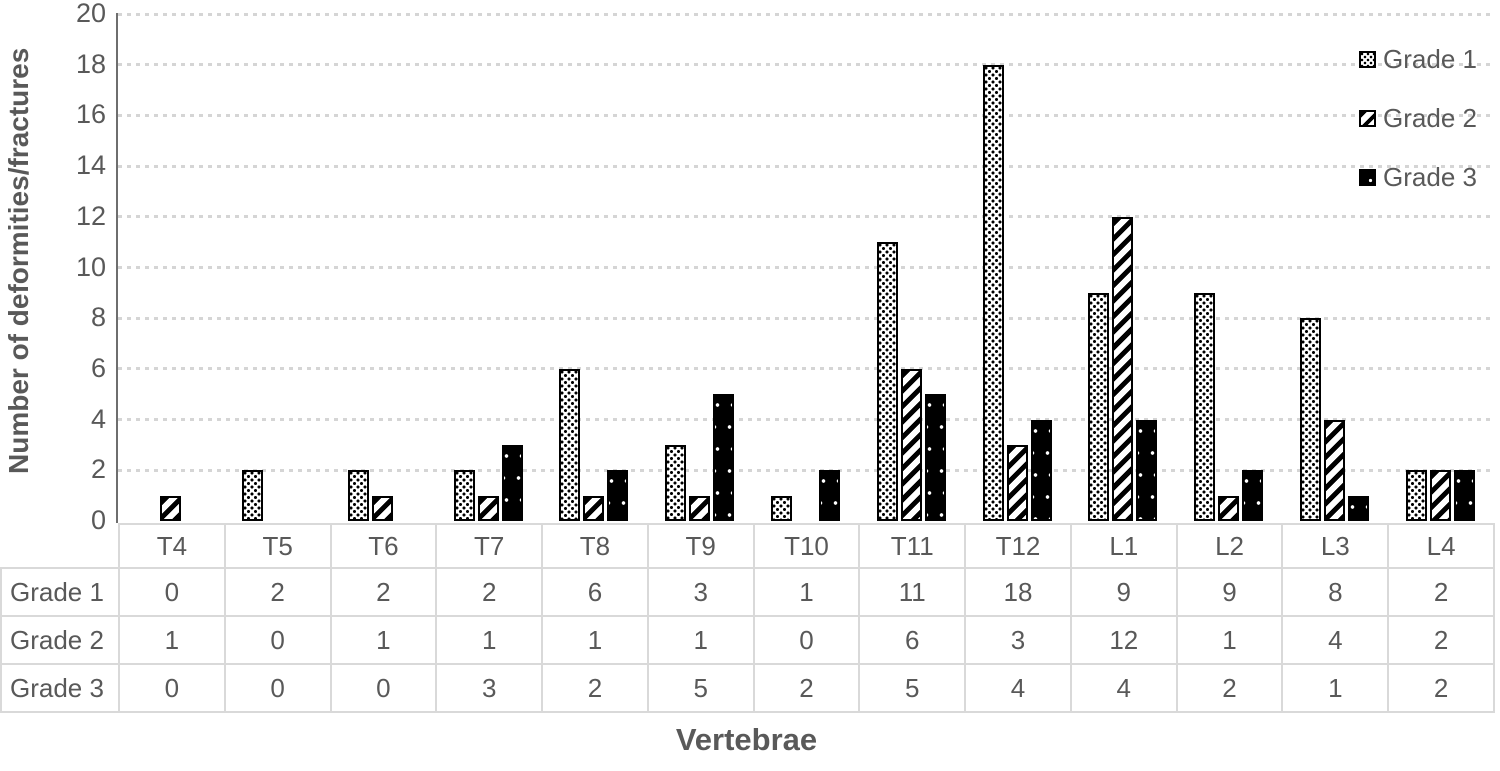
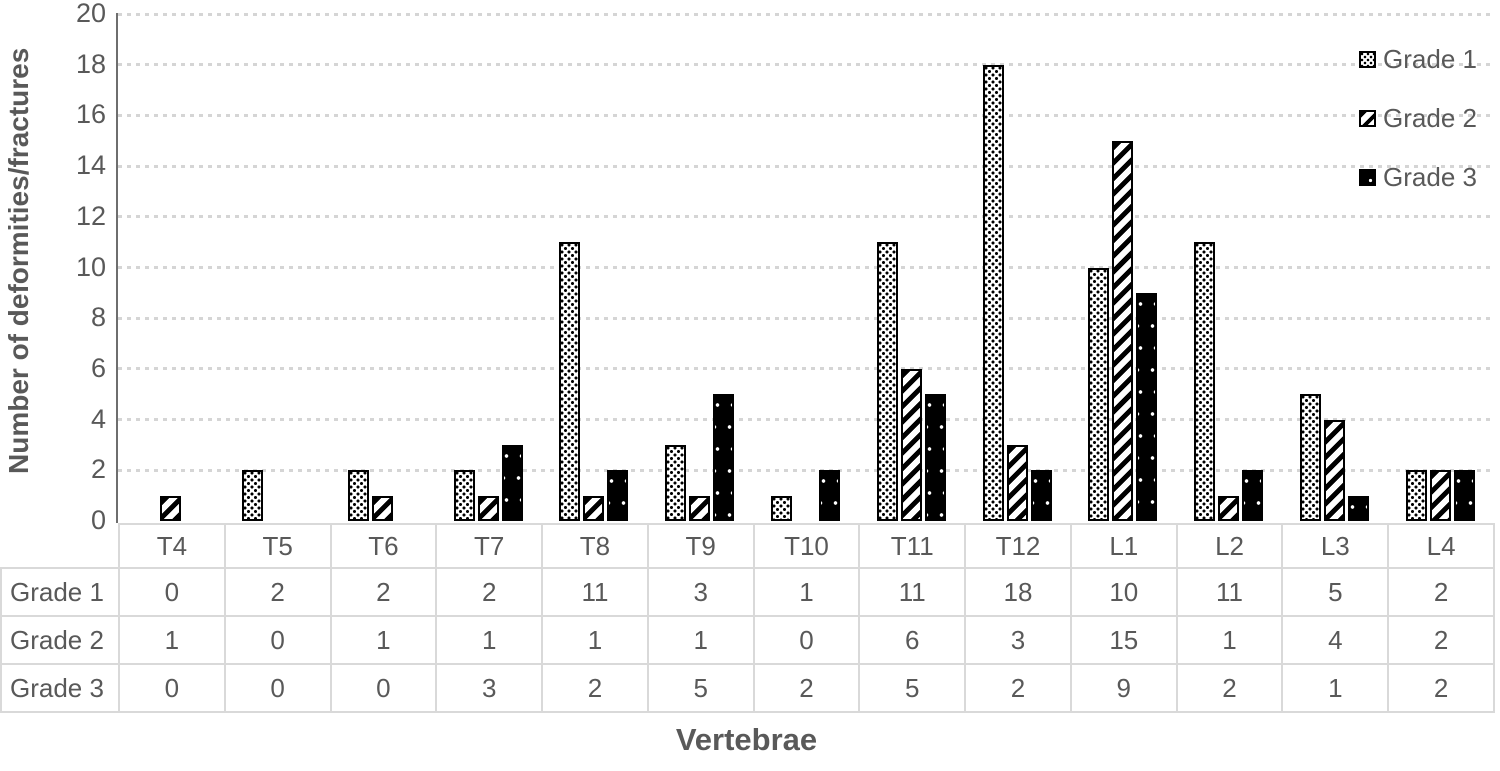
Grade 1/T8: 6 -> 11
Grade 3/T12: 4 -> 2
Grade 1/L1: 9 -> 10
Grade 2/L1: 12 -> 15
Grade 3/L1: 4 -> 9
Grade 1/L2: 9 -> 11
Grade 1/L3: 8 -> 5
